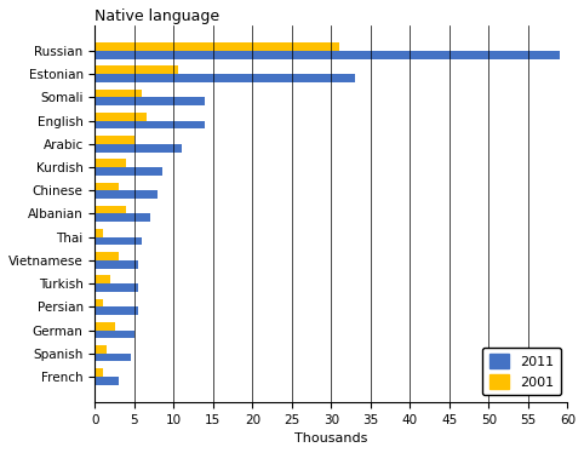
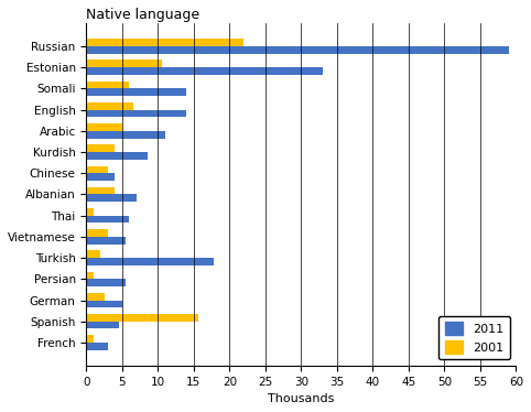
2001/Russian: 31.0 -> 22.0
2011/Chinese: 8.0 -> 4.0
2011/Turkish: 5.5 -> 17.8
2001/Spanish: 1.5 -> 15.6
